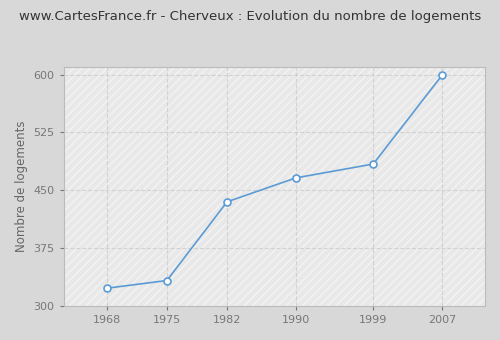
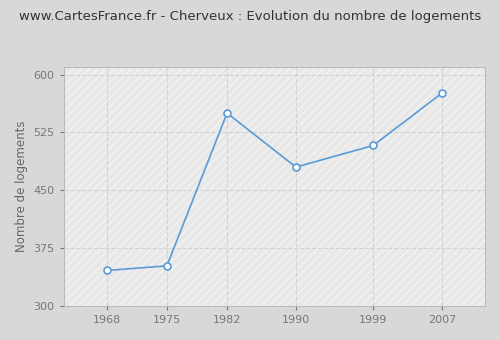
1968: 323 -> 346
1975: 333 -> 352
1982: 435 -> 550
1990: 466 -> 480
1999: 484 -> 508
2007: 599 -> 576
